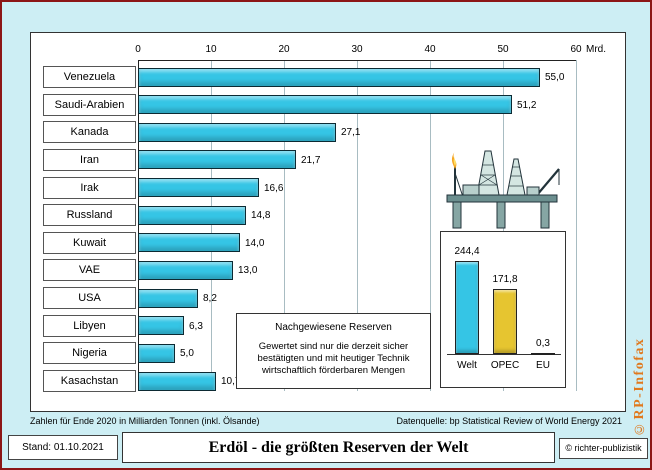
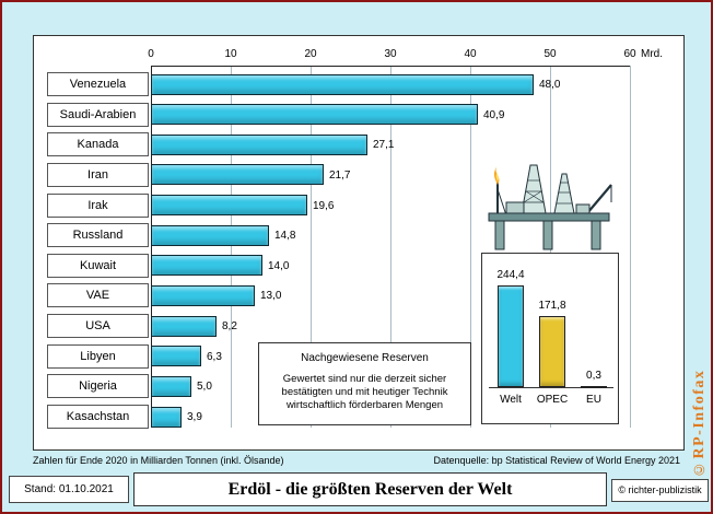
Venezuela: 55,0 -> 48,0
Saudi-Arabien: 51,2 -> 40,9
Irak: 16,6 -> 19,6
Kasachstan: 10,7 -> 3,9
